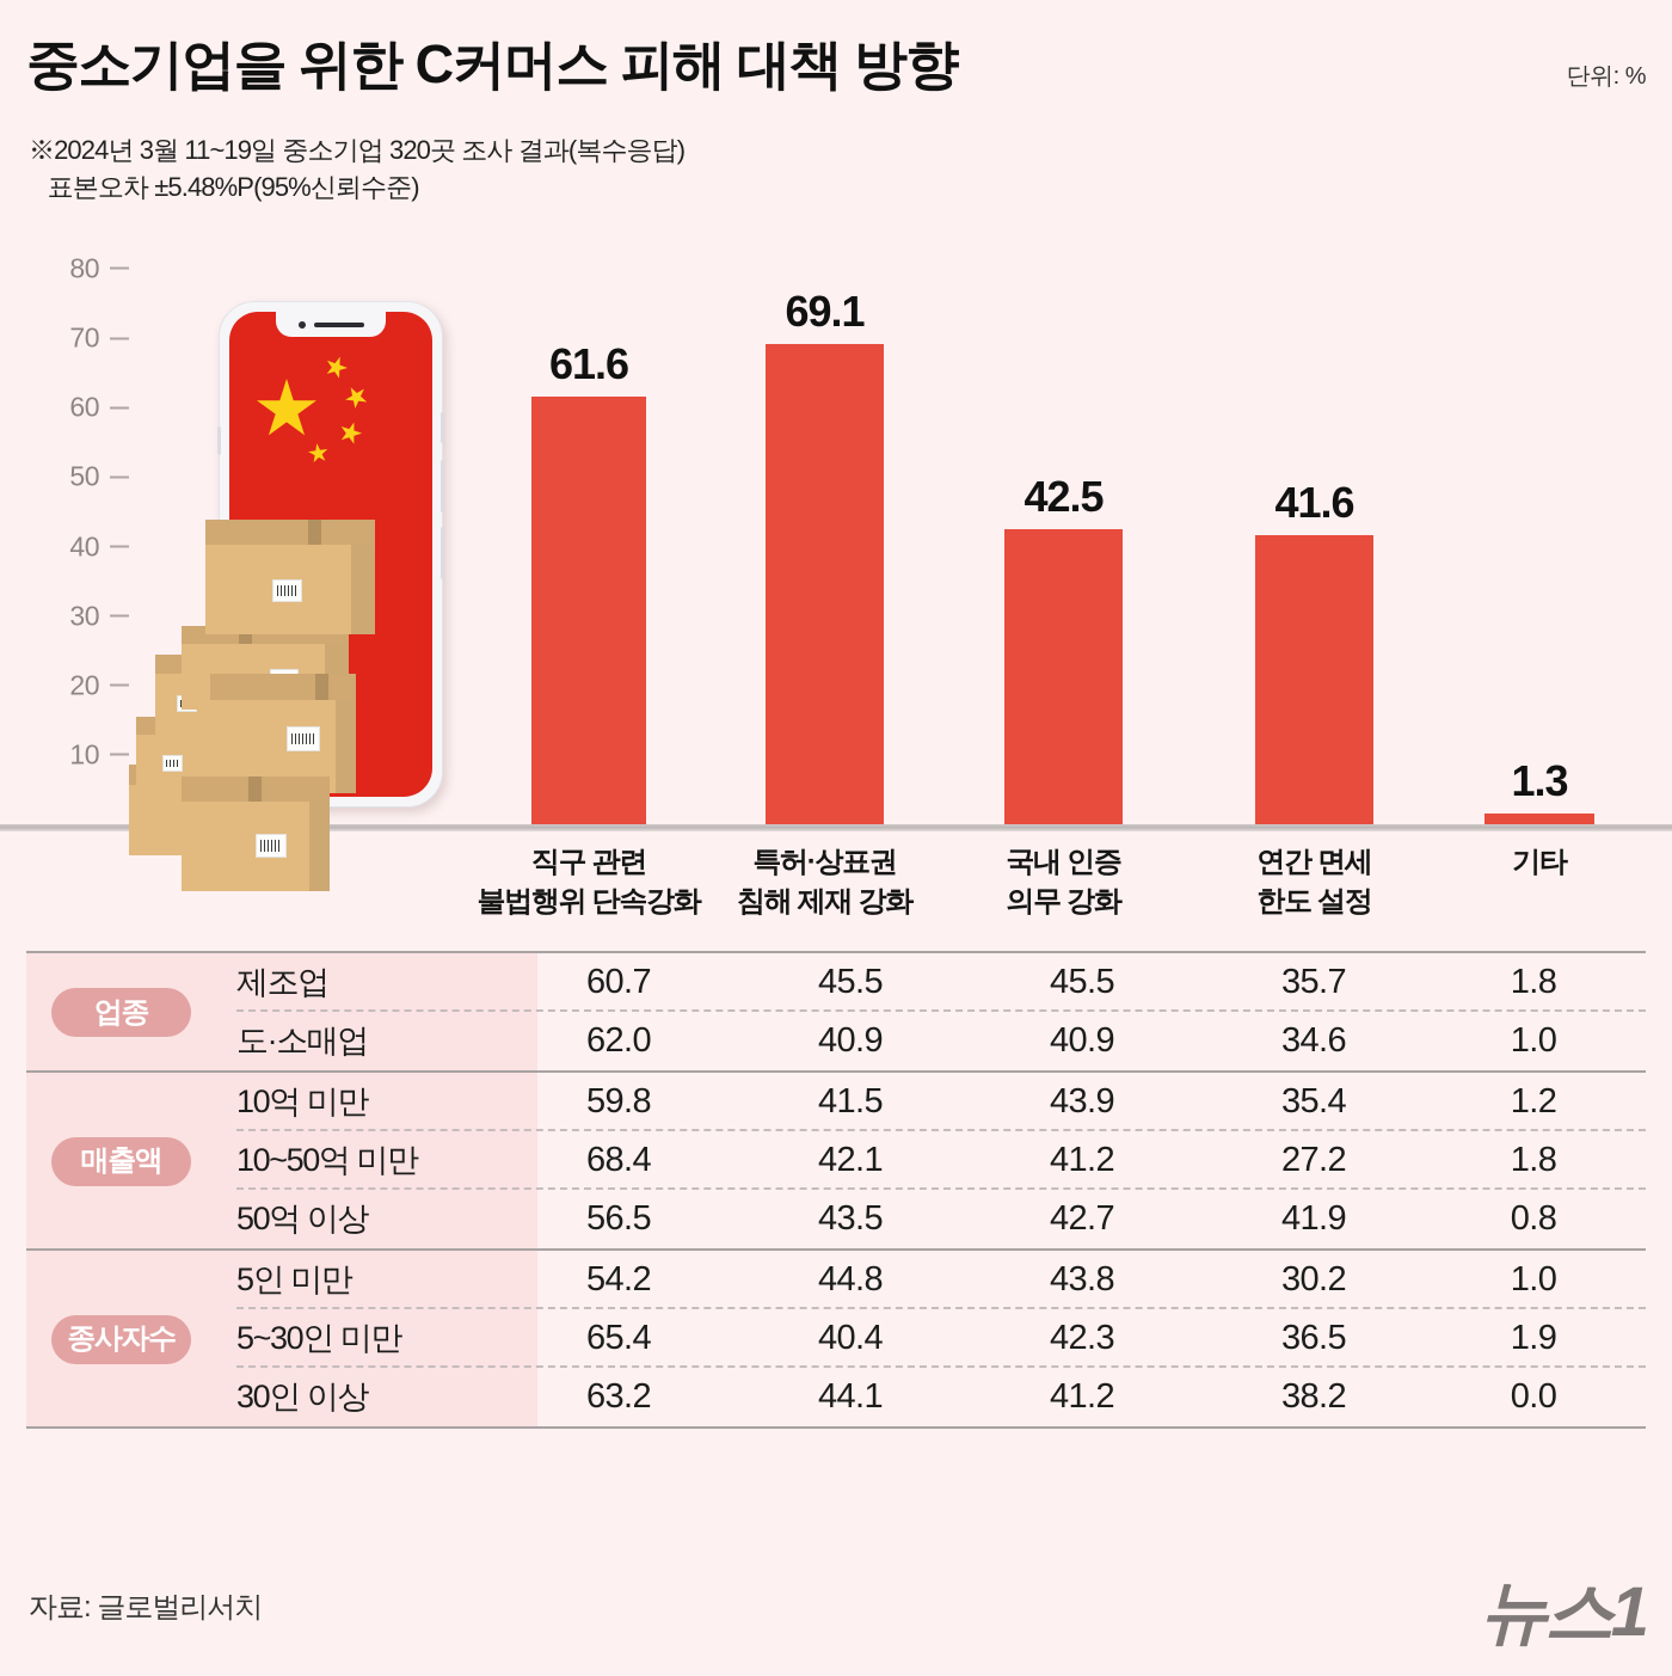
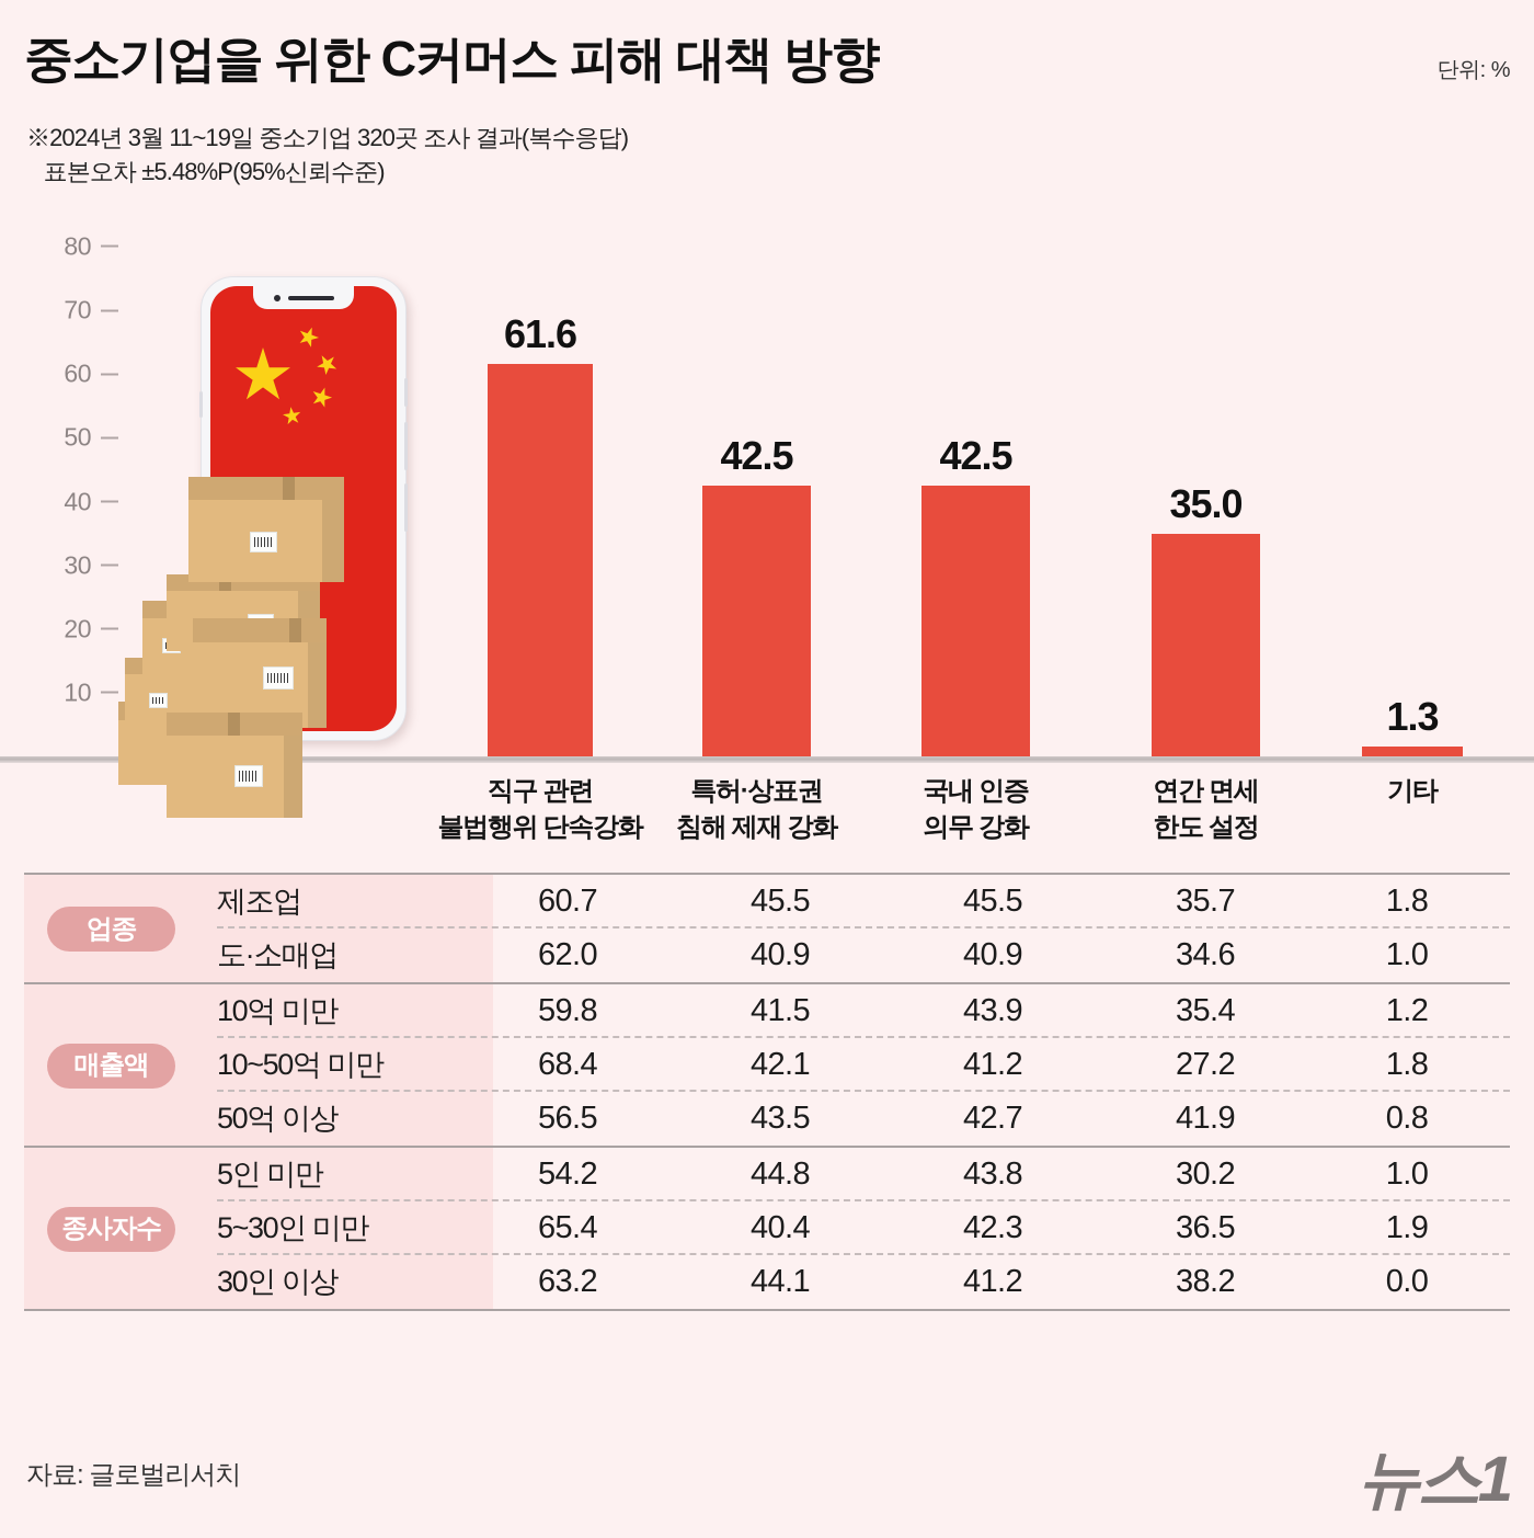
특허·상표권 침해 제재 강화: 69.1 -> 42.5
연간 면세 한도 설정: 41.6 -> 35.0
